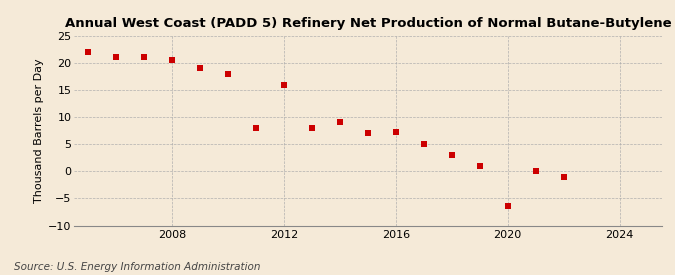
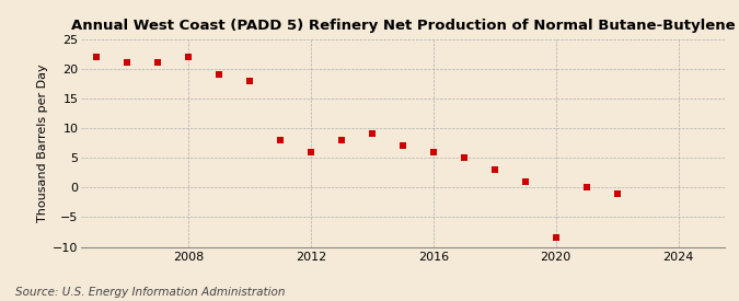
2008: 20.6 -> 22.0
2012: 16.0 -> 6.0
2016: 7.2 -> 6.0
2020: -6.4 -> -8.5
